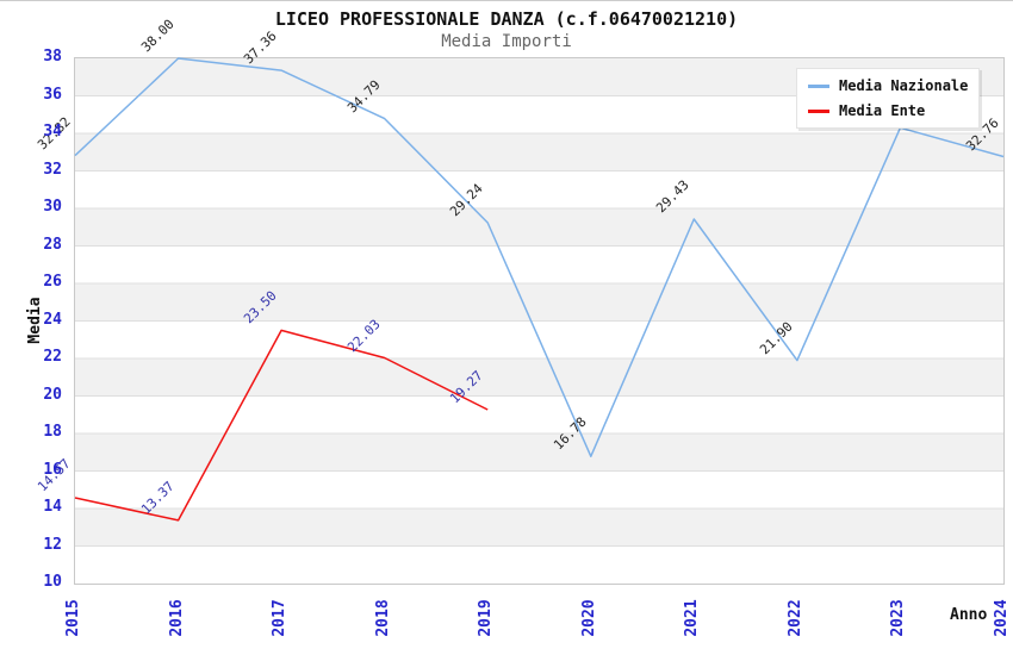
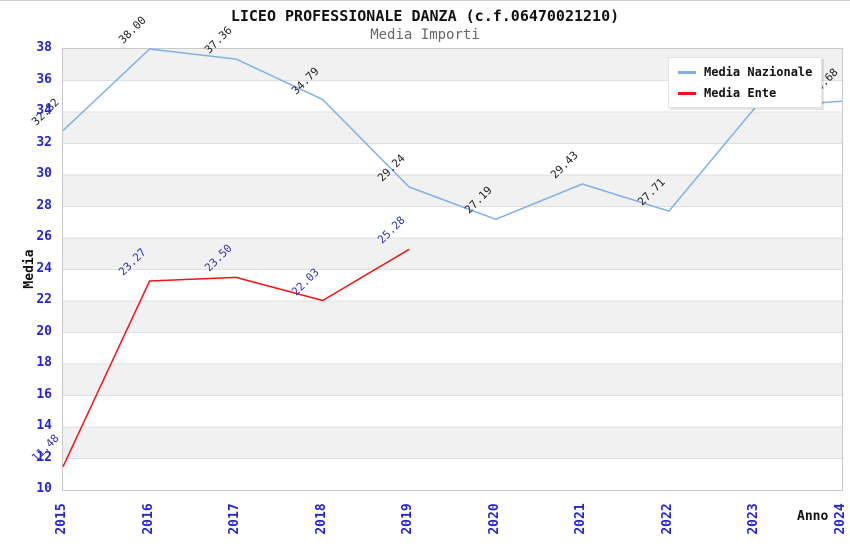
Media Ente/2015: 14.57 -> 11.48
Media Ente/2016: 13.37 -> 23.27
Media Ente/2019: 19.27 -> 25.28
Media Nazionale/2020: 16.78 -> 27.19
Media Nazionale/2022: 21.90 -> 27.71
Media Nazionale/2024: 32.76 -> 34.68
